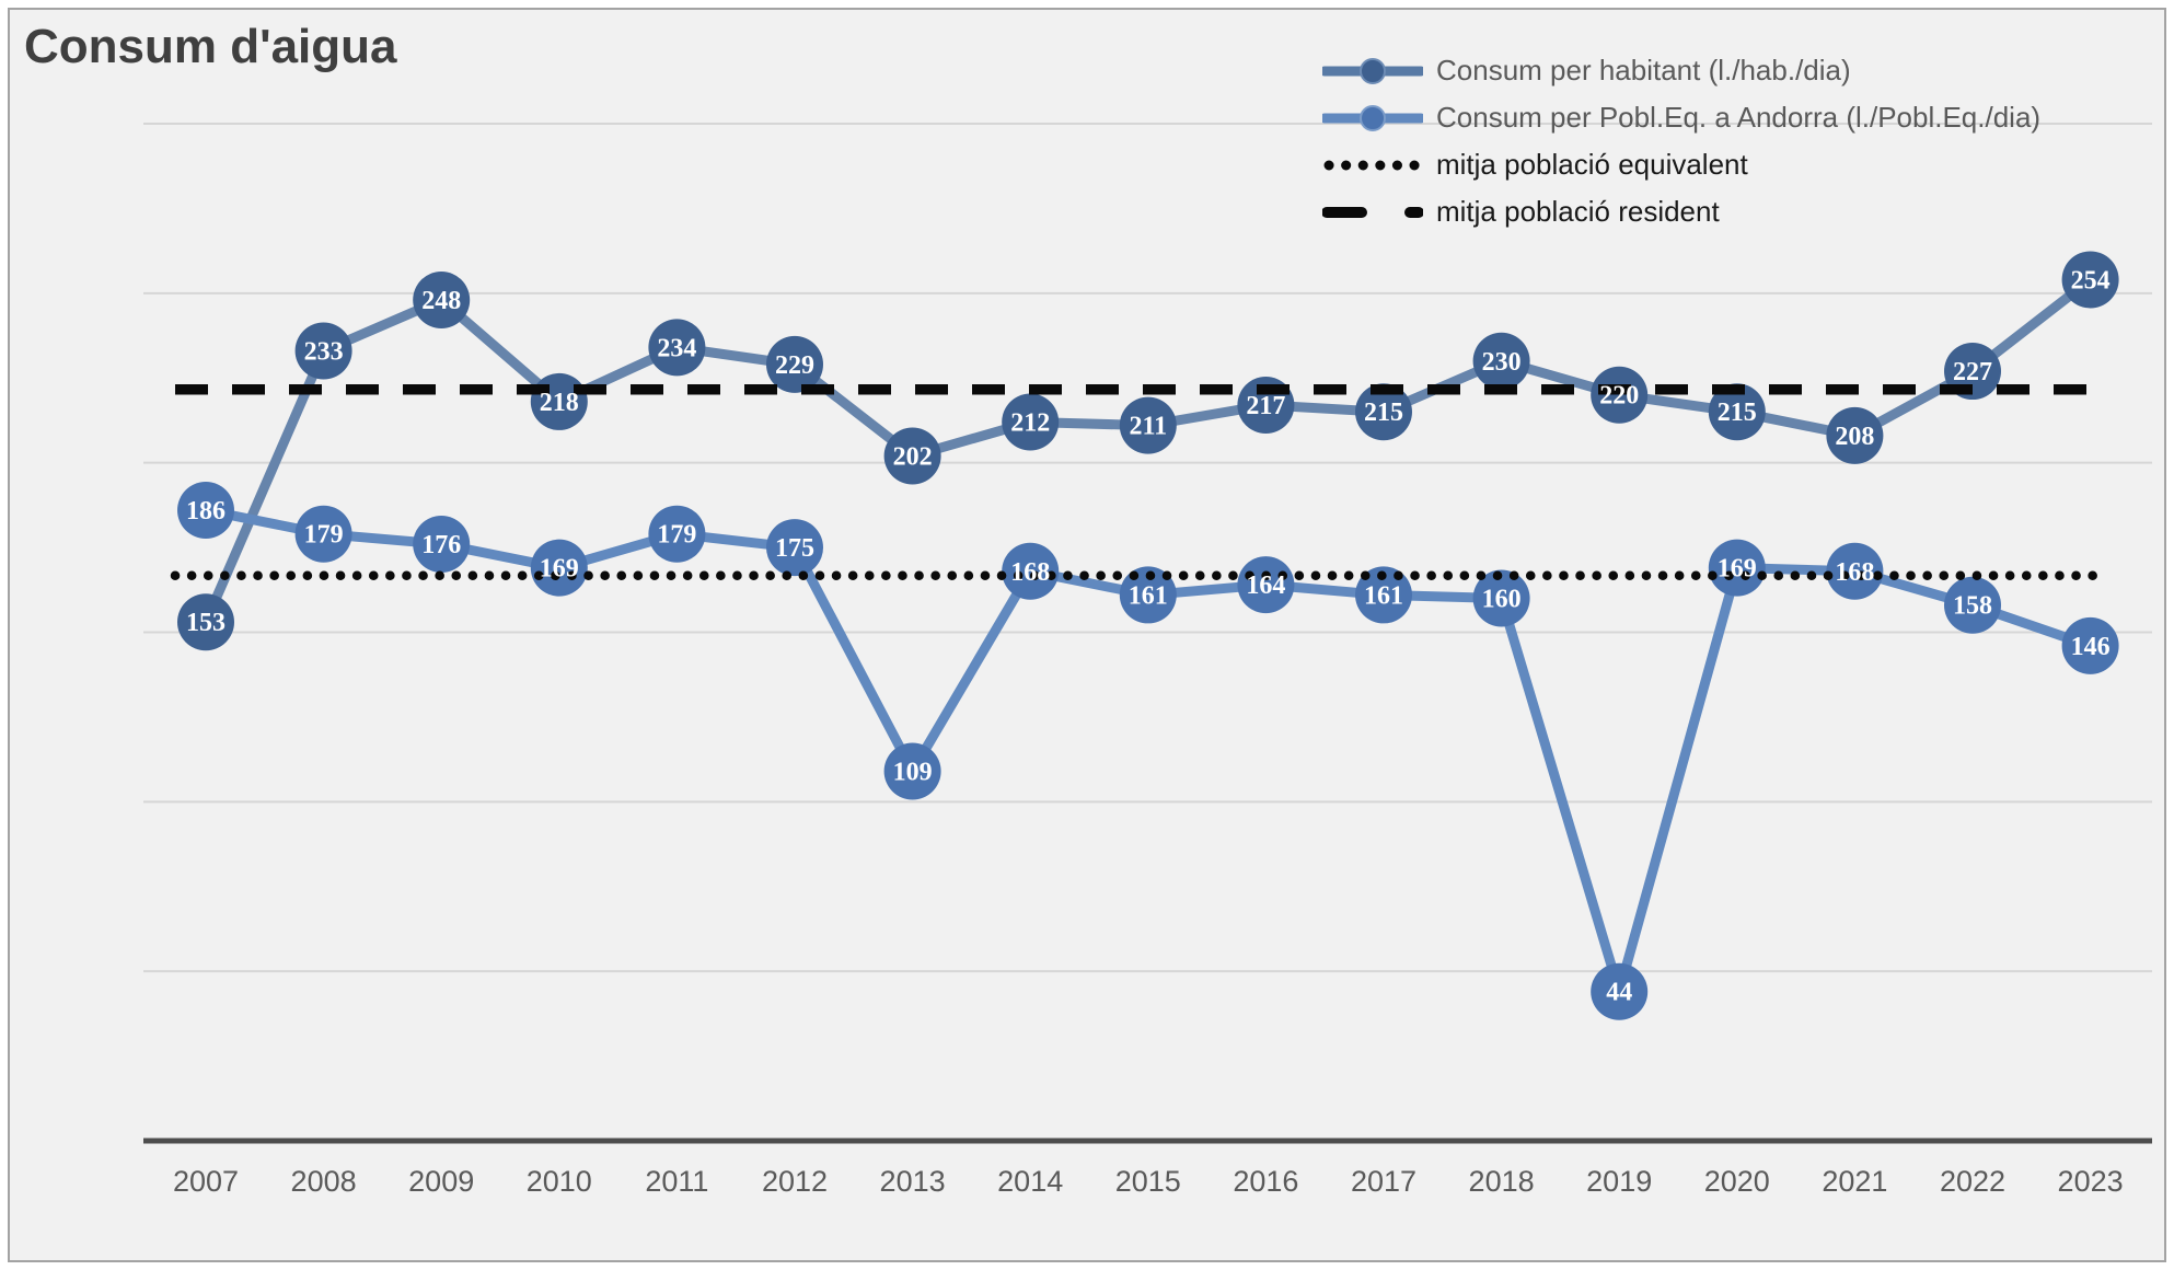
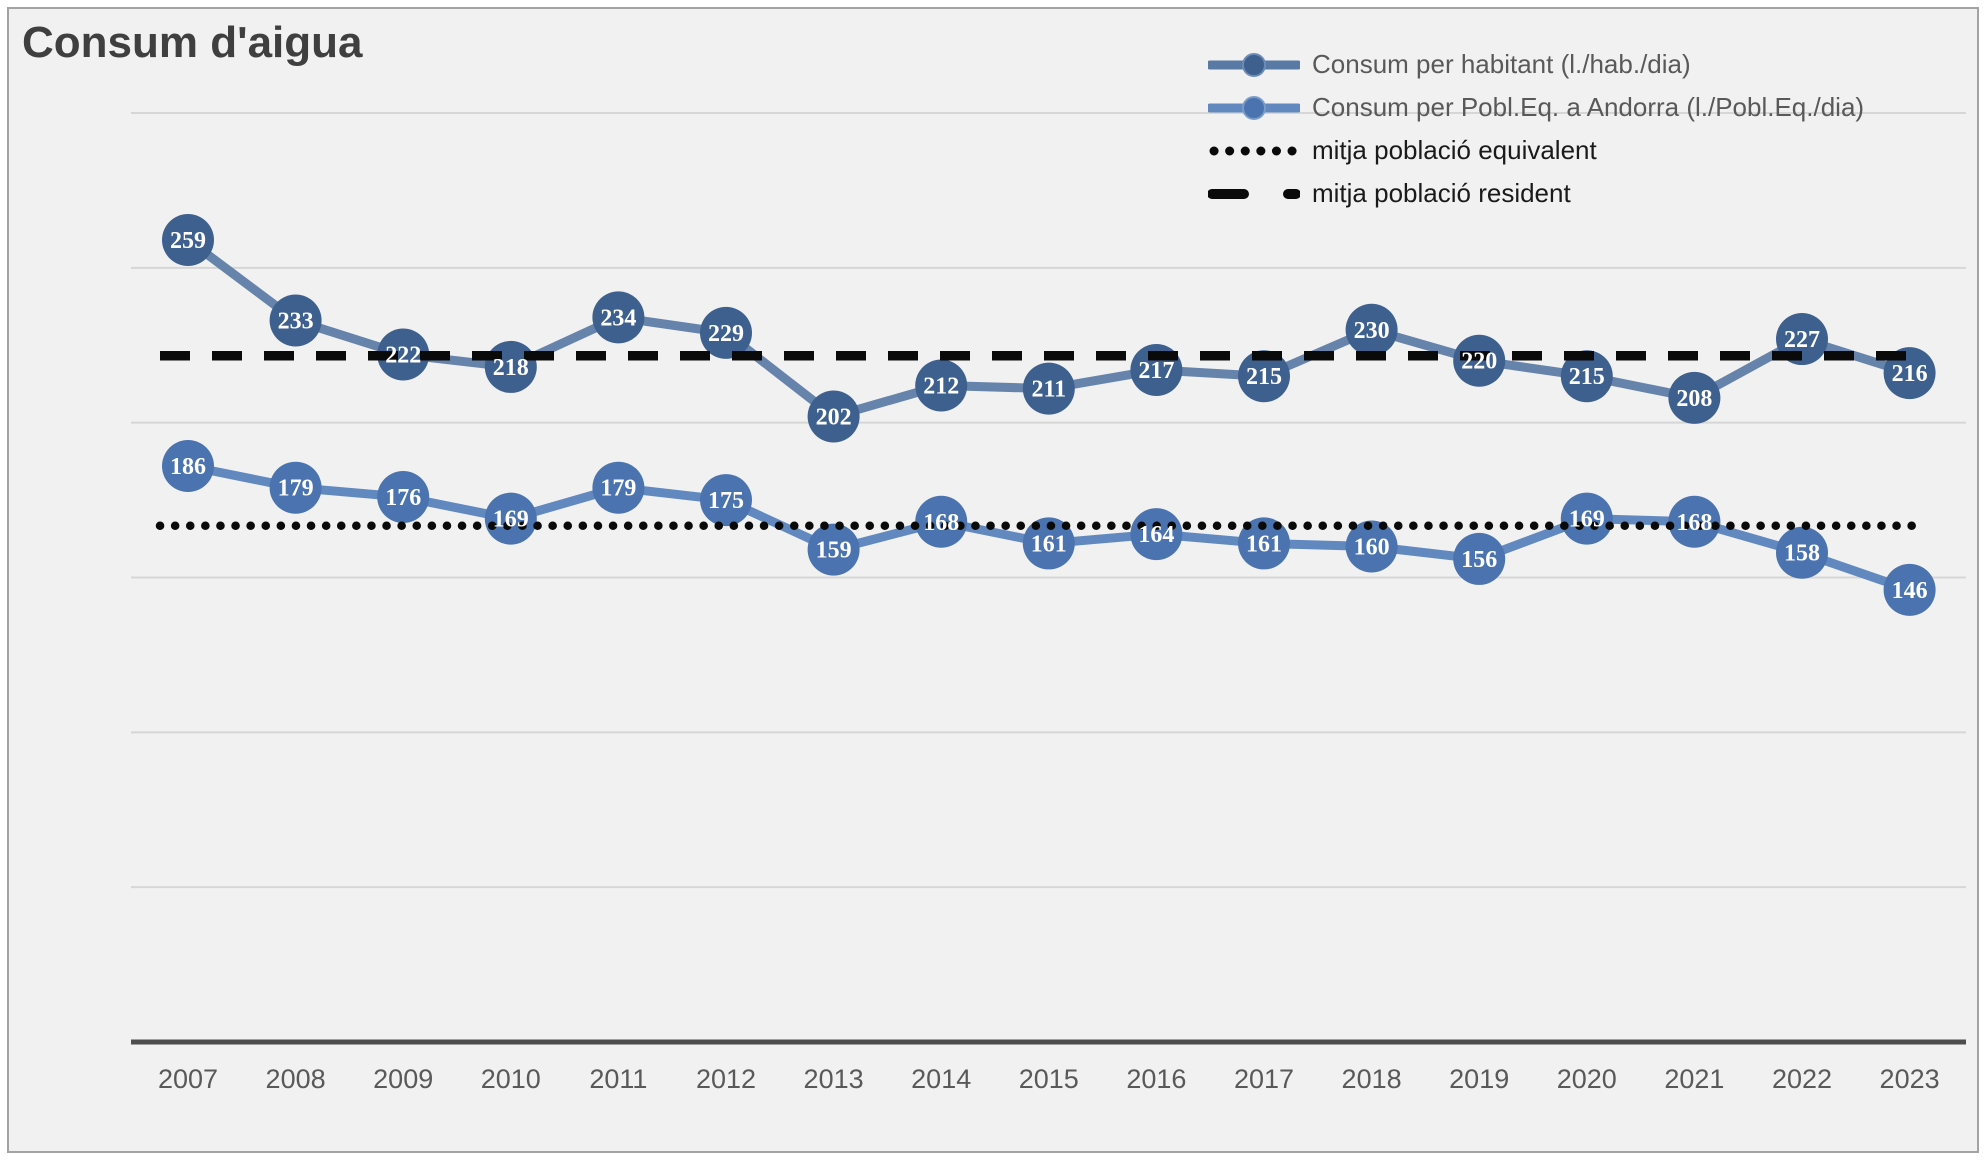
Consum per habitant (l./hab./dia)/2007: 153 -> 259
Consum per habitant (l./hab./dia)/2009: 248 -> 222
Consum per Pobl.Eq. a Andorra (l./Pobl.Eq./dia)/2013: 109 -> 159
Consum per Pobl.Eq. a Andorra (l./Pobl.Eq./dia)/2019: 44 -> 156
Consum per habitant (l./hab./dia)/2023: 254 -> 216
